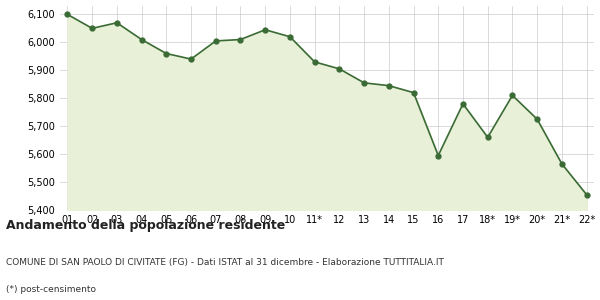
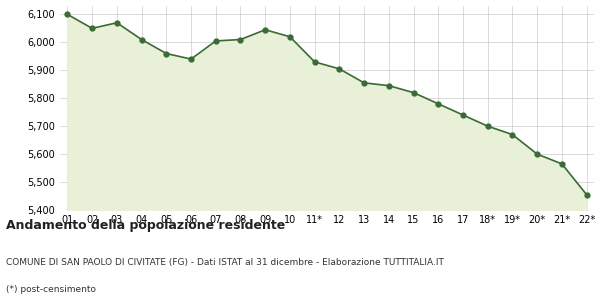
16: 5,595 -> 5,780
17: 5,780 -> 5,740
18*: 5,660 -> 5,700
19*: 5,810 -> 5,670
20*: 5,725 -> 5,600
